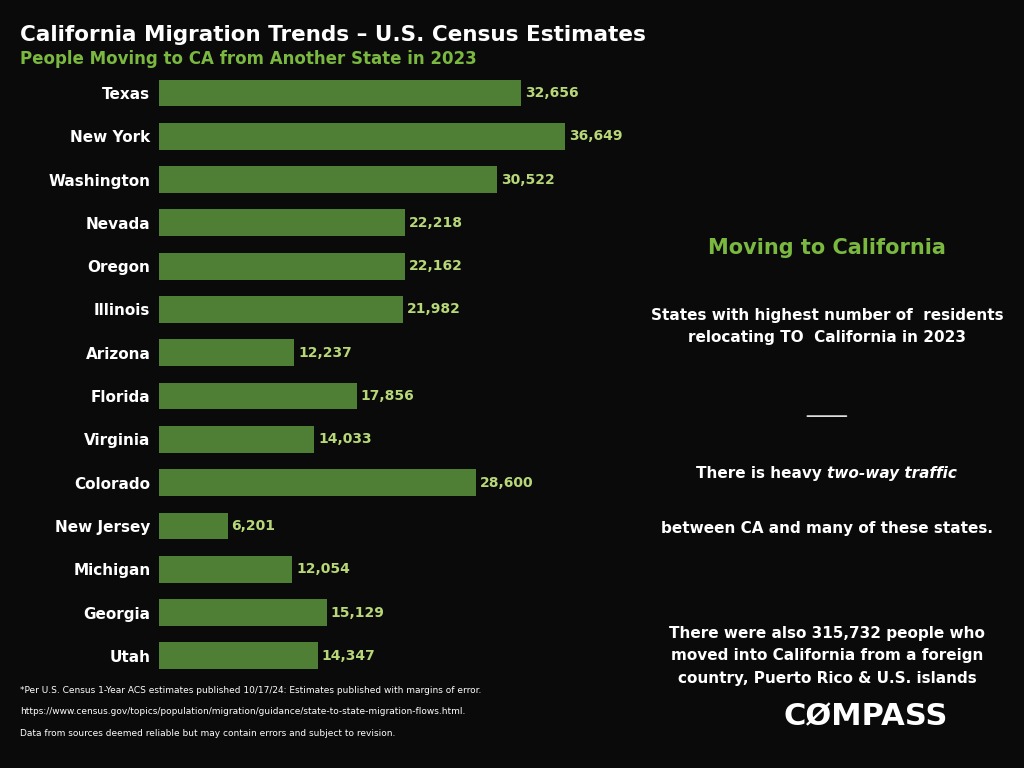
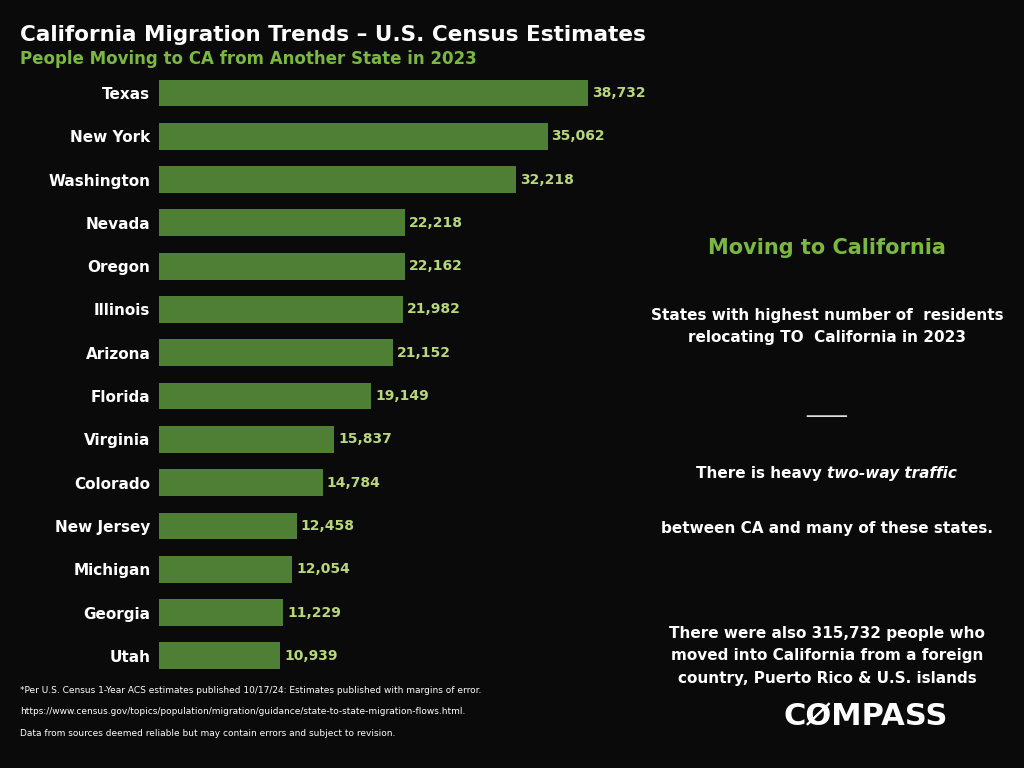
Texas: 32,656 -> 38,732
New York: 36,649 -> 35,062
Washington: 30,522 -> 32,218
Arizona: 12,237 -> 21,152
Florida: 17,856 -> 19,149
Virginia: 14,033 -> 15,837
Colorado: 28,600 -> 14,784
New Jersey: 6,201 -> 12,458
Georgia: 15,129 -> 11,229
Utah: 14,347 -> 10,939
